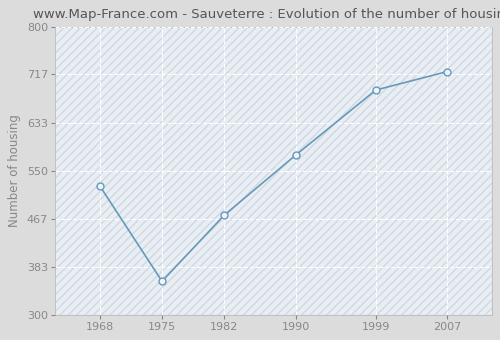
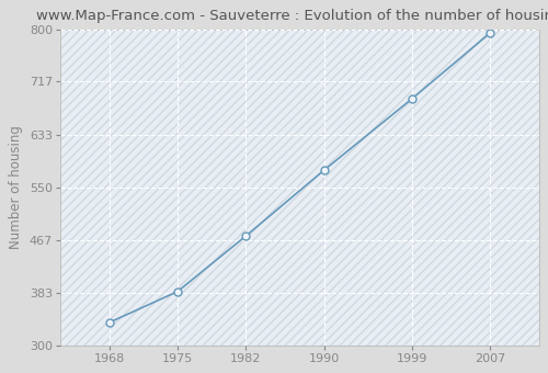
1968: 524 -> 336
1975: 358 -> 385
2007: 722 -> 794
